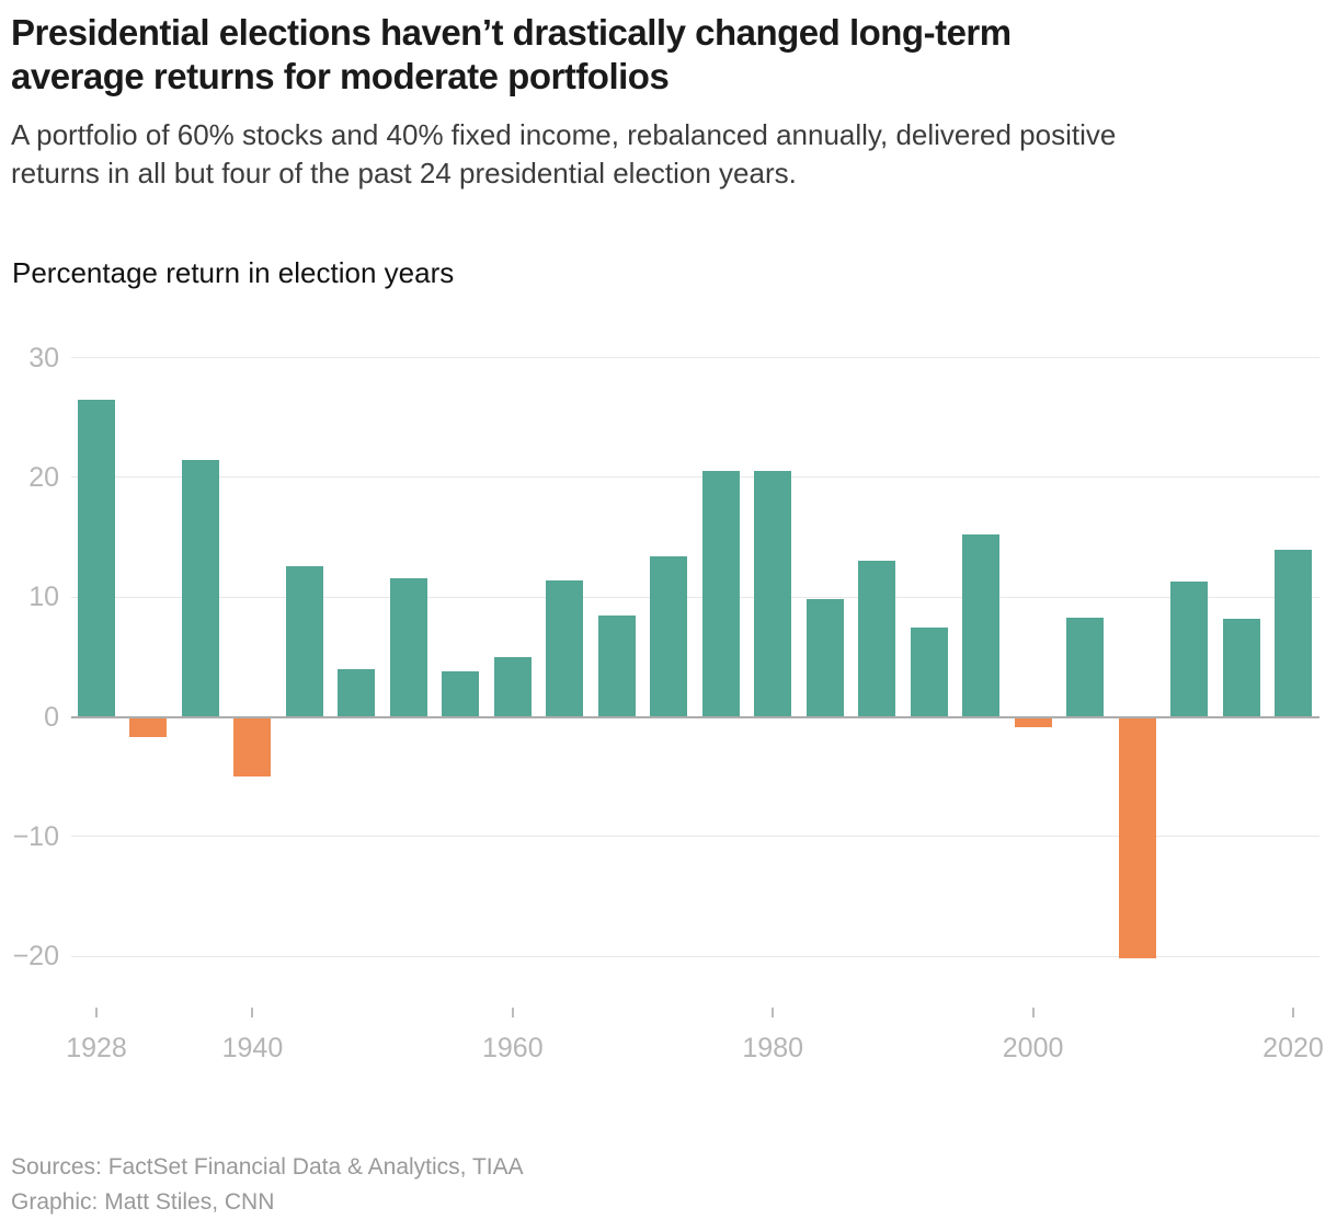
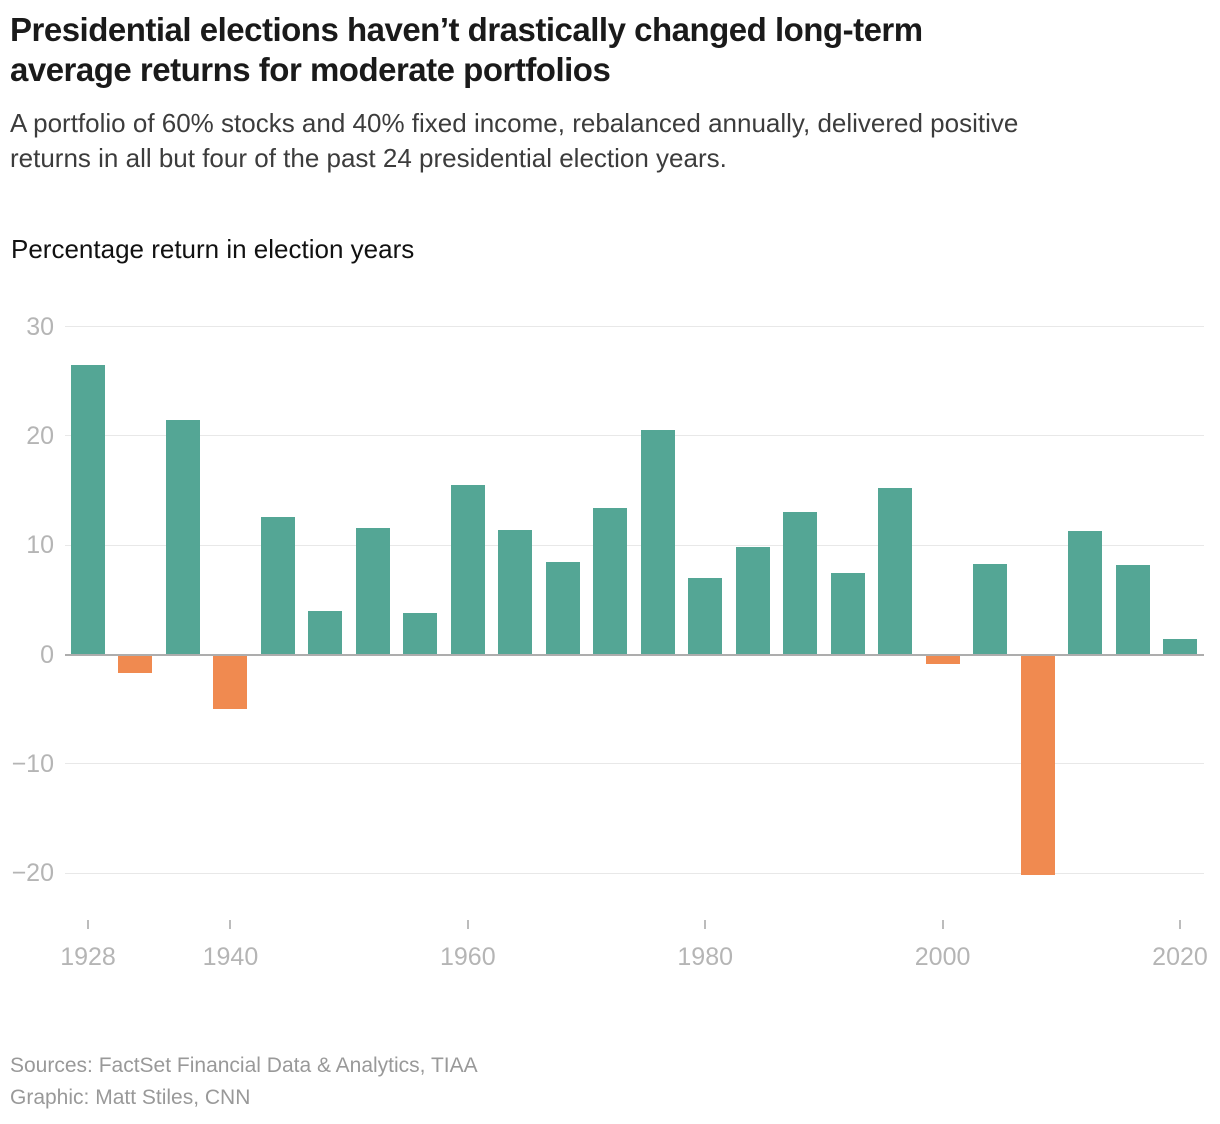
1960: 5.0 -> 15.5
1980: 20.5 -> 7.0
2020: 14.0 -> 1.4
